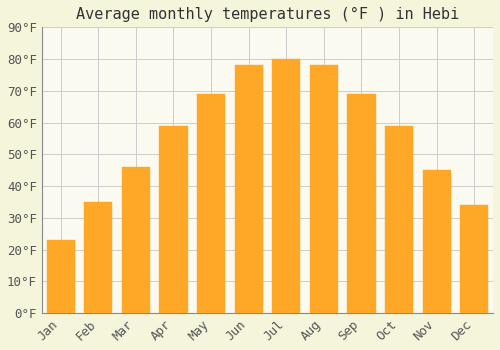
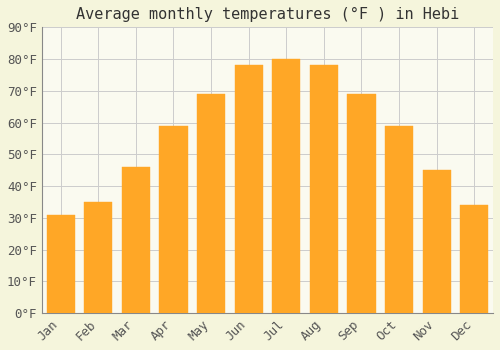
Jan: 23°F -> 31°F
